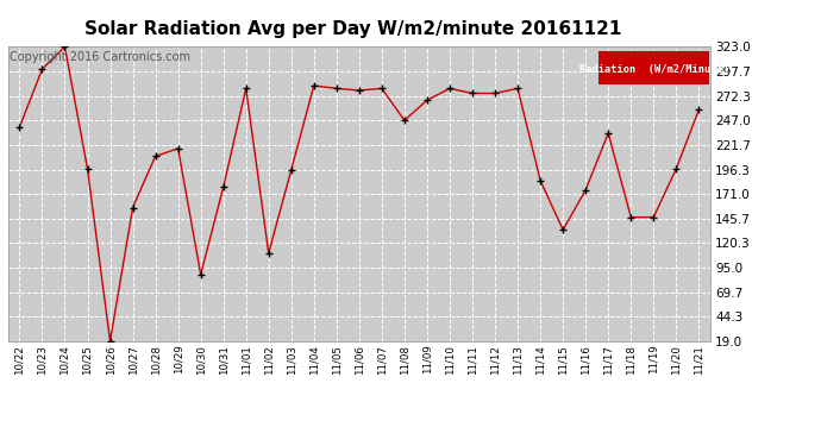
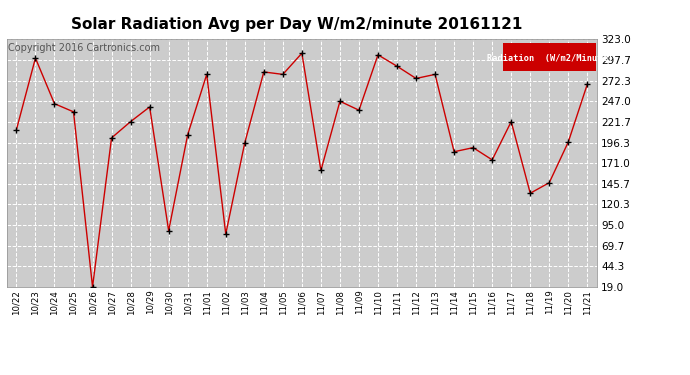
10/22: 240 -> 212
10/24: 323 -> 244
10/25: 197 -> 234
10/27: 157 -> 202
10/28: 210 -> 222
10/29: 218 -> 240
10/31: 178 -> 206
11/02: 110 -> 84
11/06: 278 -> 306
11/07: 280 -> 162
11/09: 268 -> 236
11/10: 280 -> 304
11/11: 275 -> 290
11/15: 134 -> 190
11/17: 234 -> 222
11/18: 147 -> 134
11/21: 258 -> 268
